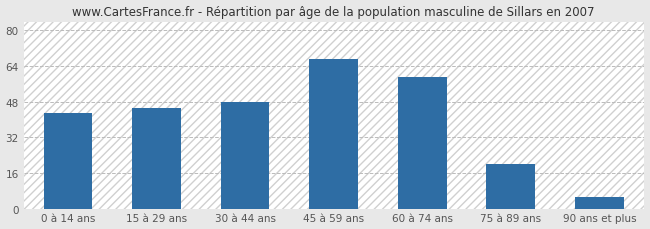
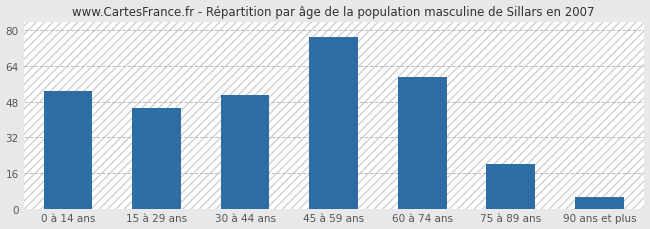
0 à 14 ans: 43 -> 53
30 à 44 ans: 48 -> 51
45 à 59 ans: 67 -> 77
